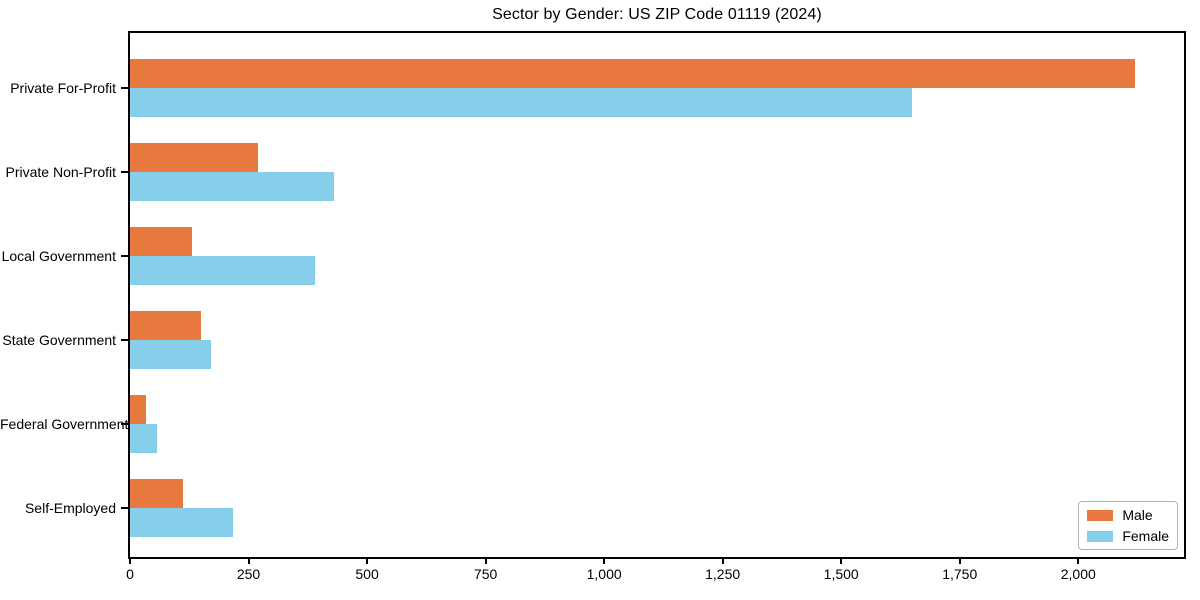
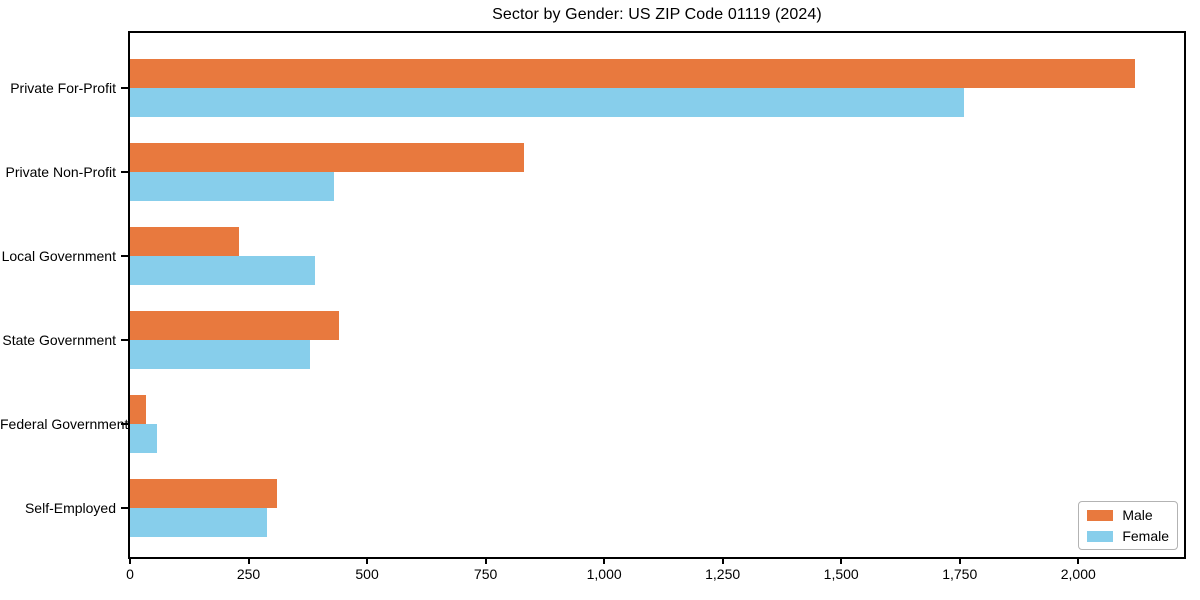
Female/Private For-Profit: 1650 -> 1760
Male/Private Non-Profit: 270 -> 830
Male/Local Government: 130 -> 230
Male/State Government: 150 -> 440
Female/State Government: 170 -> 380
Male/Self-Employed: 110 -> 310
Female/Self-Employed: 220 -> 290
